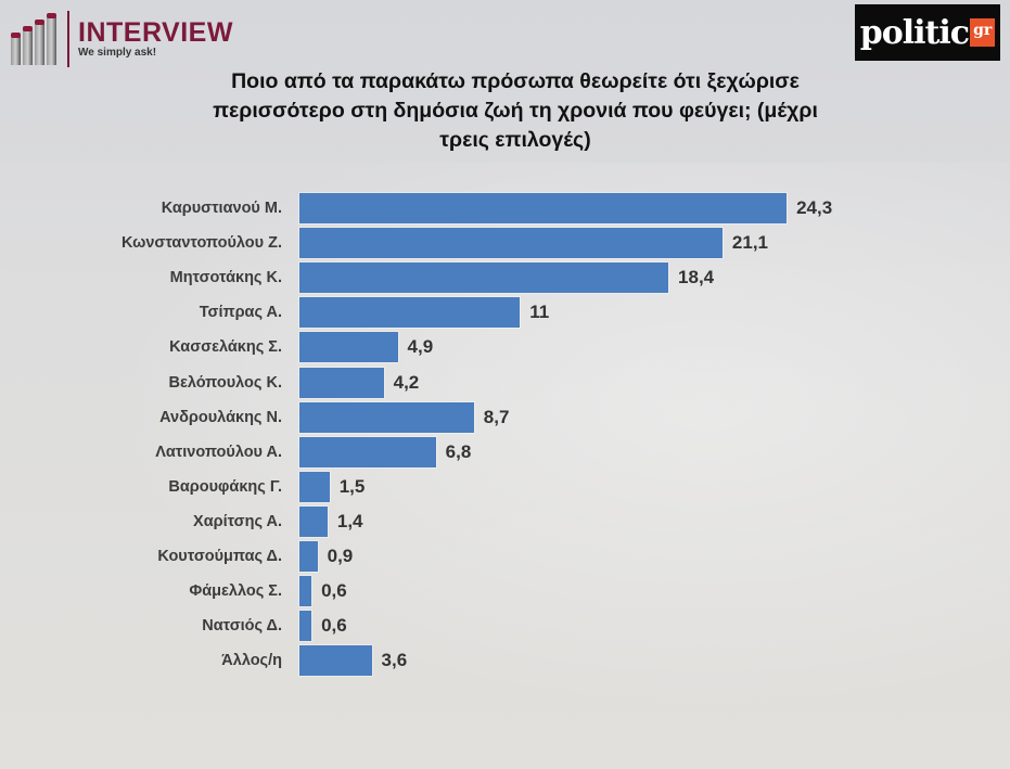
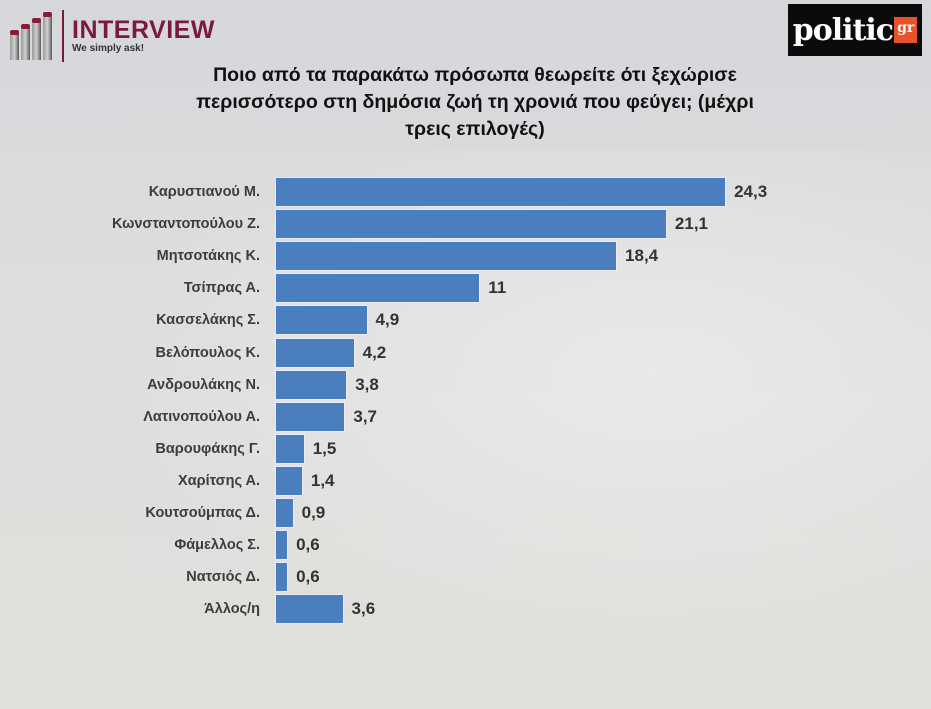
Ανδρουλάκης Ν.: 8,7 -> 3,8
Λατινοπούλου Α.: 6,8 -> 3,7
